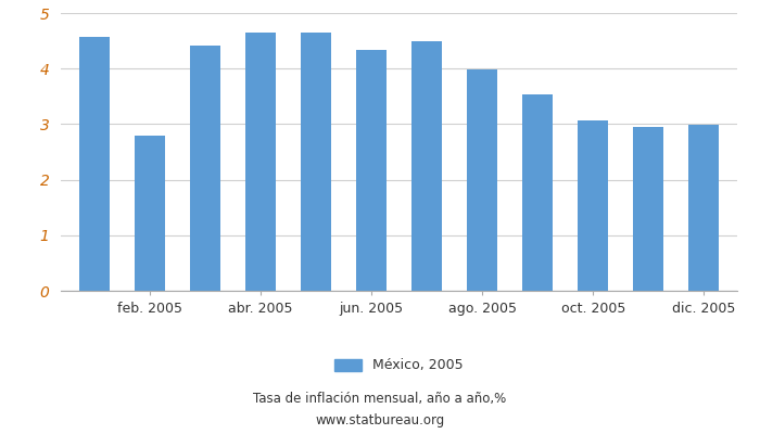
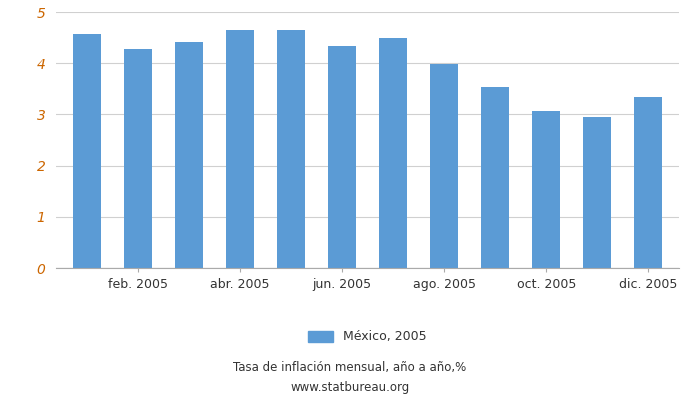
feb. 2005: 2.80 -> 4.27
dic. 2005: 2.98 -> 3.34
